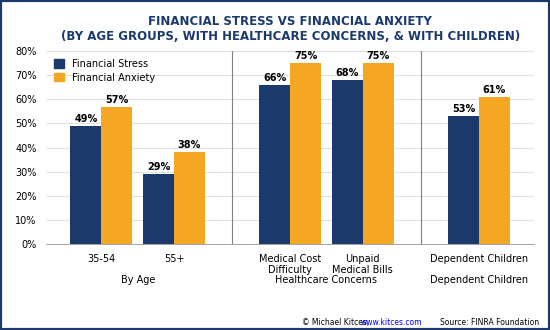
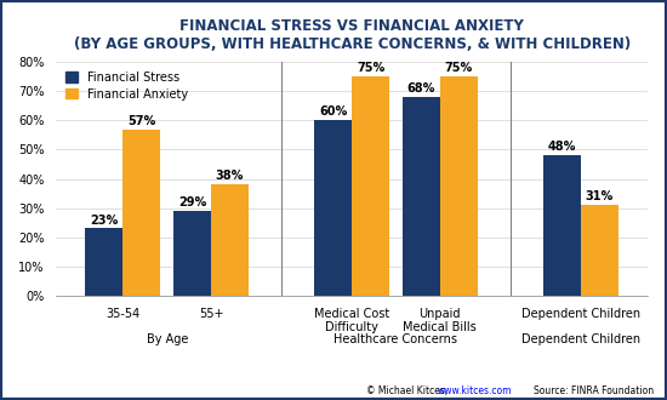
Financial Stress/35-54: 49% -> 23%
Financial Stress/Medical Cost Difficulty: 66% -> 60%
Financial Stress/Dependent Children: 53% -> 48%
Financial Anxiety/Dependent Children: 61% -> 31%
